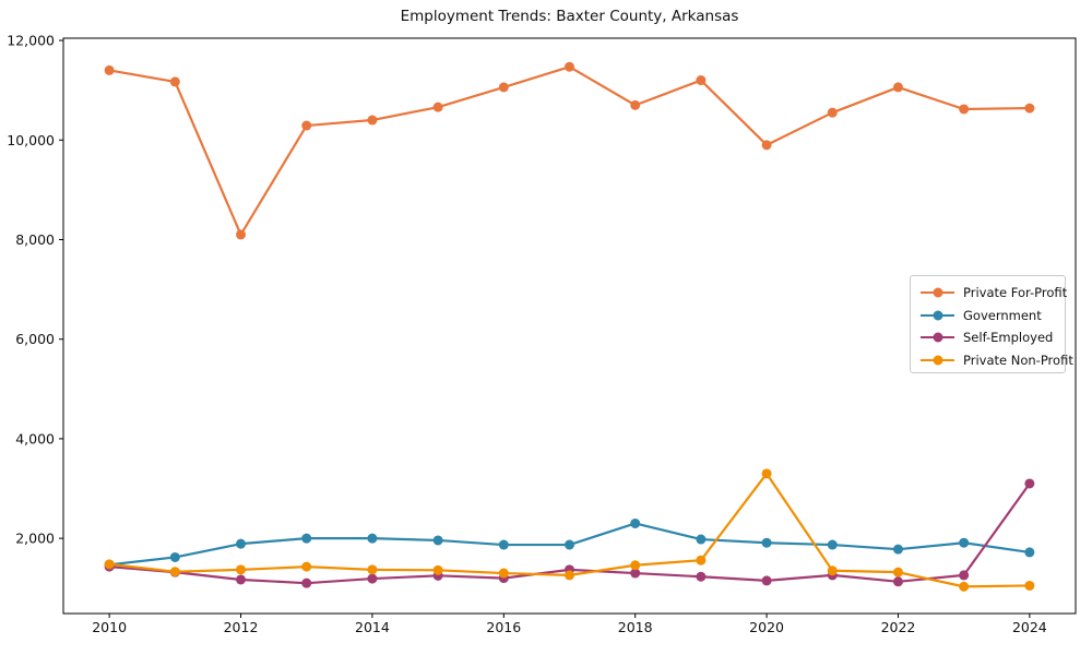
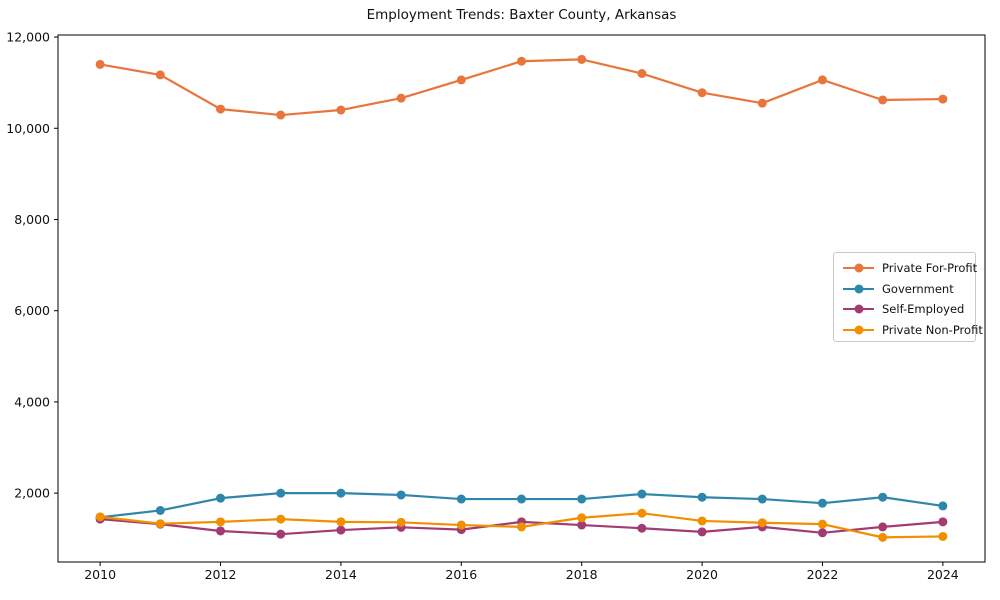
Private For-Profit/2012: 8100 -> 10400
Private For-Profit/2018: 10700 -> 11500
Government/2018: 2300 -> 1900
Private For-Profit/2020: 9900 -> 10800
Private Non-Profit/2020: 3300 -> 1400
Self-Employed/2024: 3100 -> 1400
